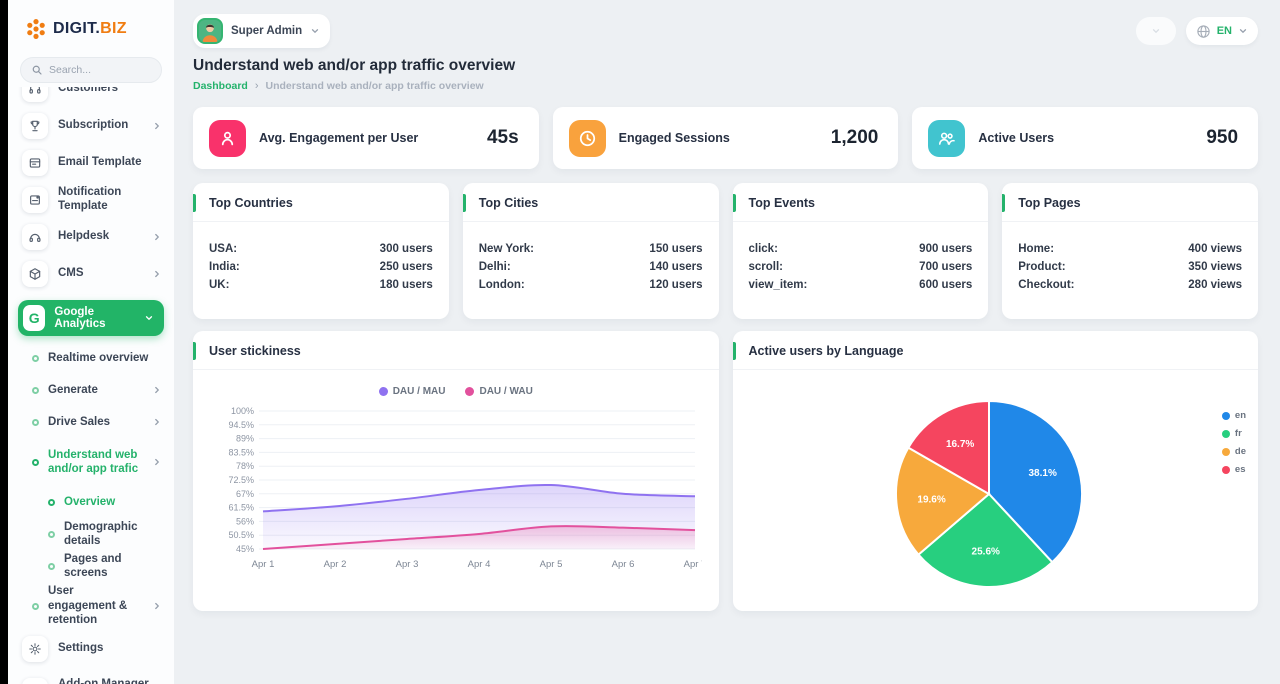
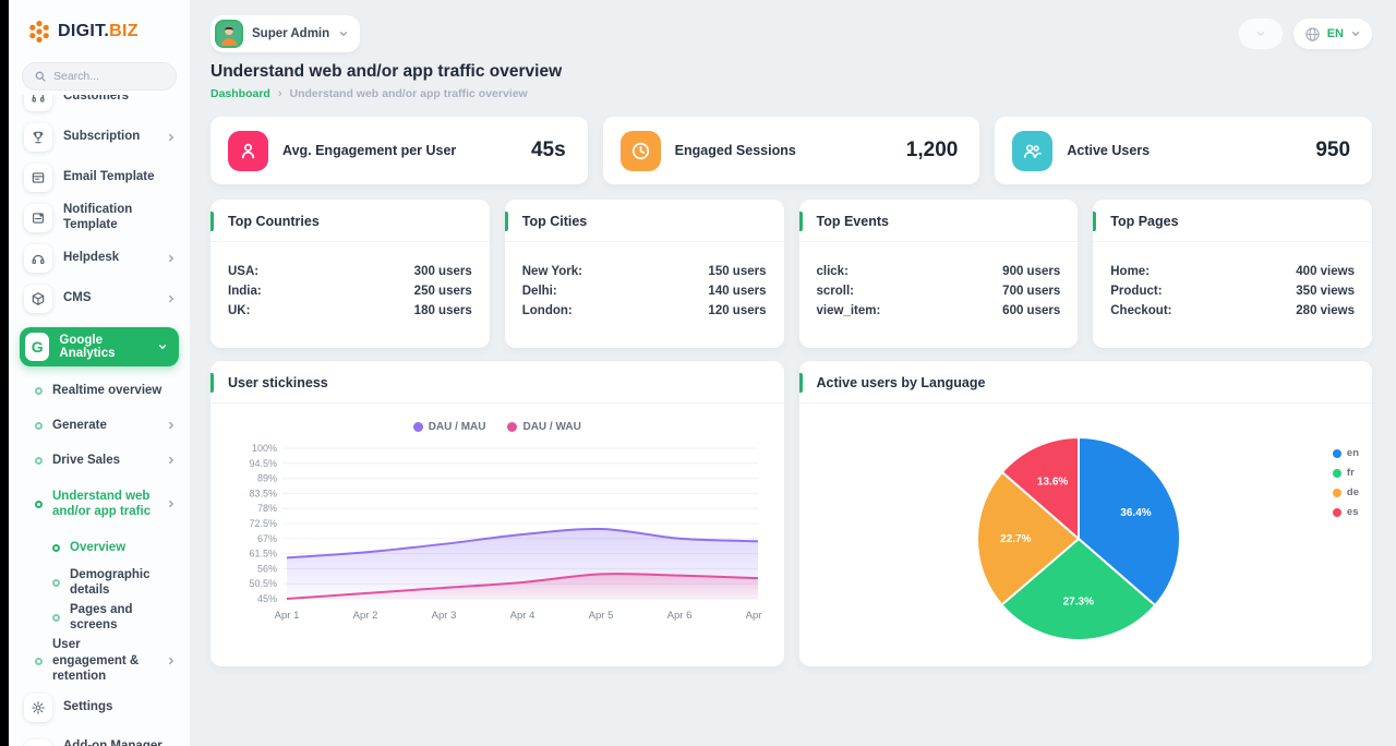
Active users by Language/en: 38.1% -> 36.4%
Active users by Language/fr: 25.6% -> 27.3%
Active users by Language/de: 19.6% -> 22.7%
Active users by Language/es: 16.7% -> 13.6%
